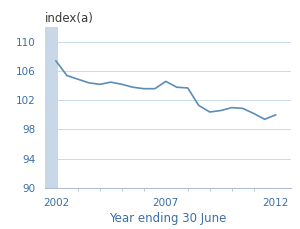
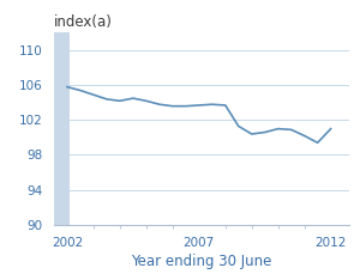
2002: 107.4 -> 105.8
2007: 104.6 -> 103.7
2012: 100.0 -> 101.0
